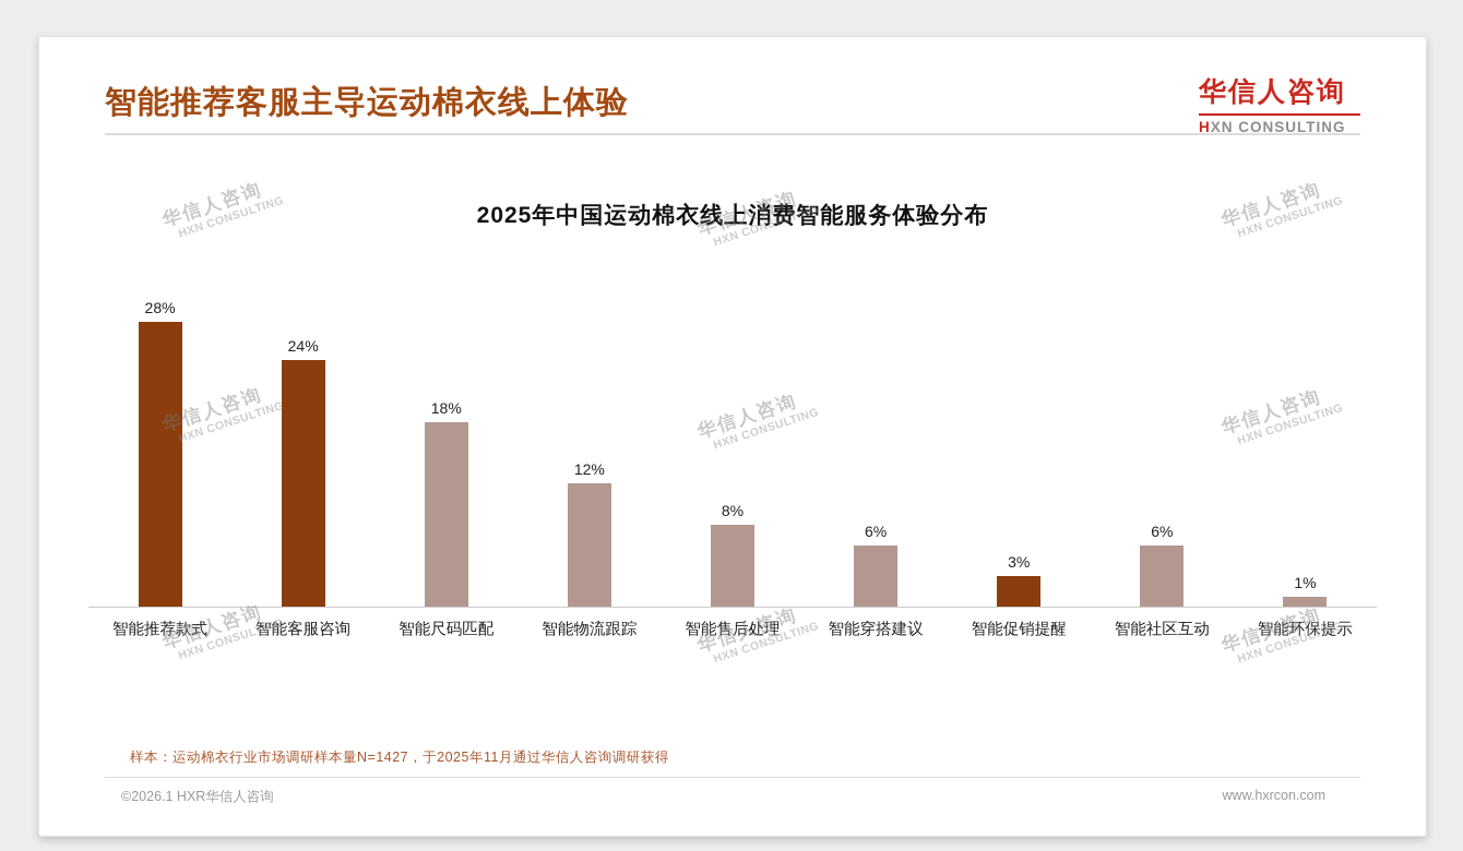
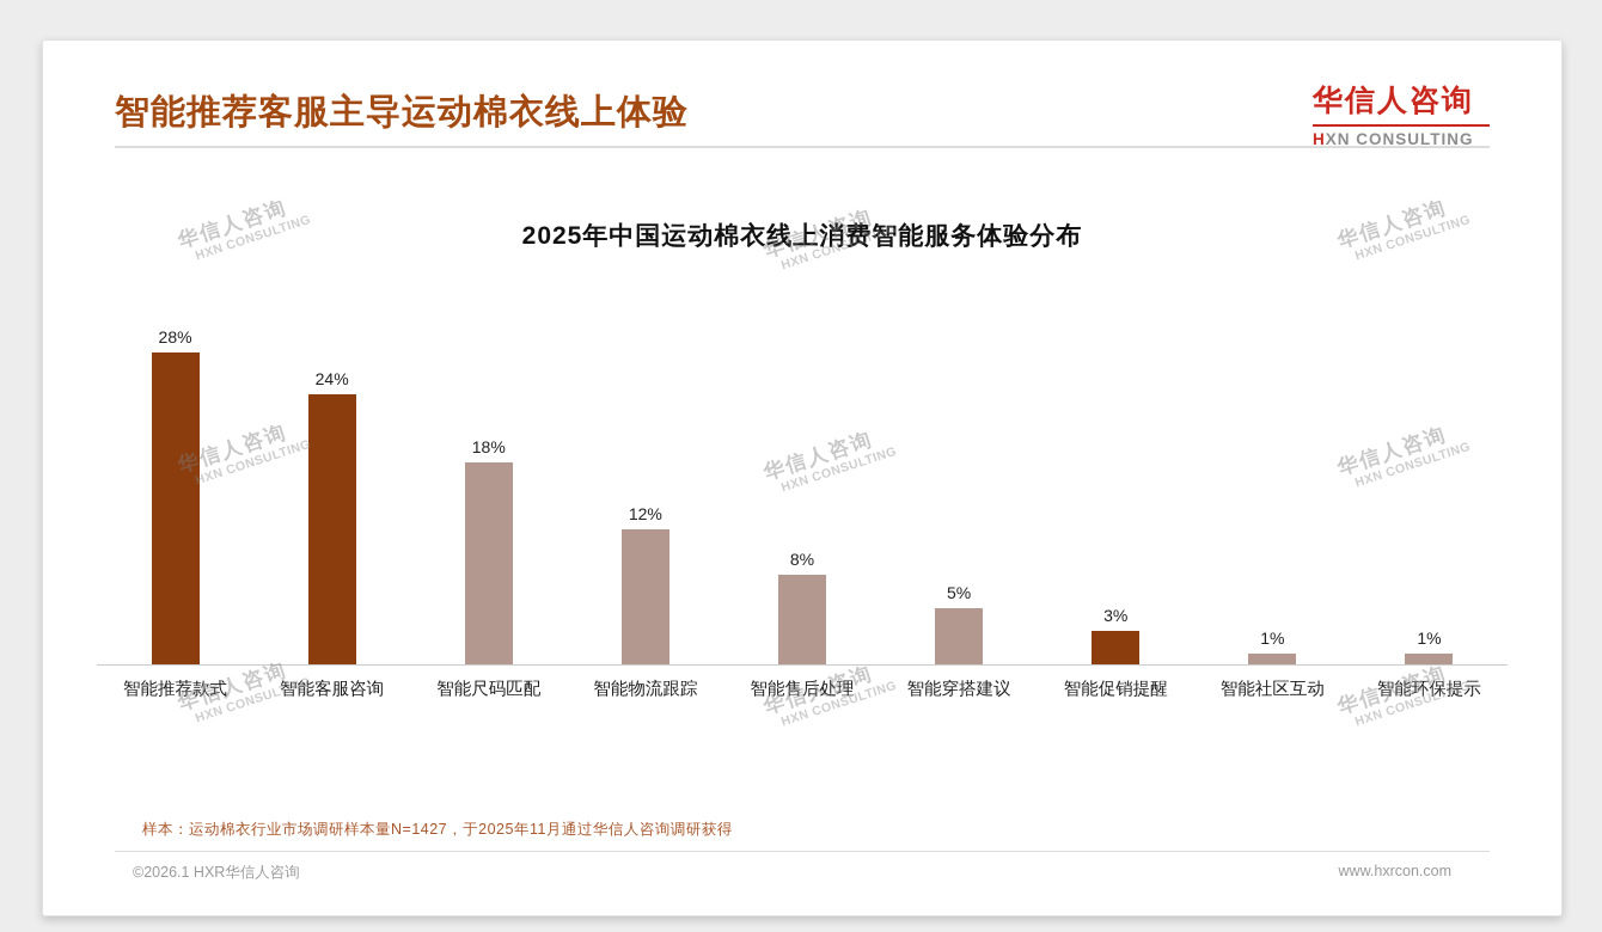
智能穿搭建议: 6% -> 5%
智能社区互动: 6% -> 1%
